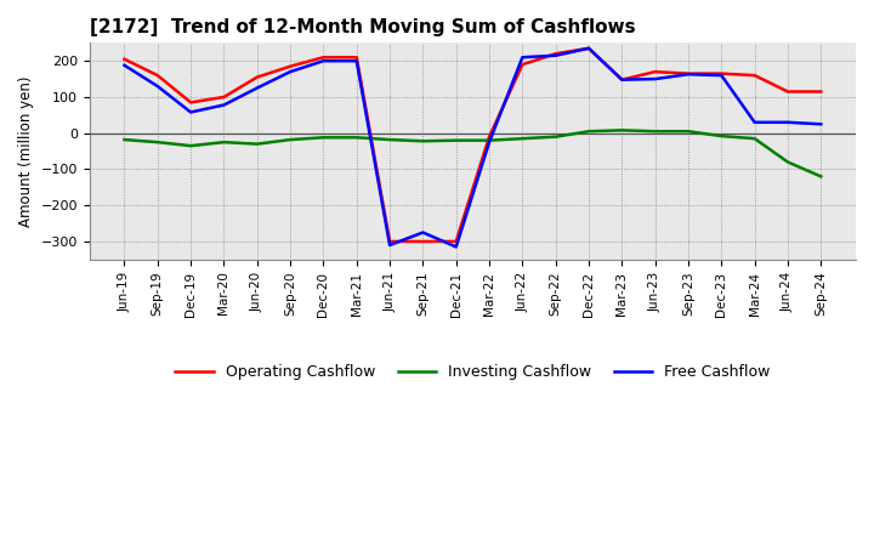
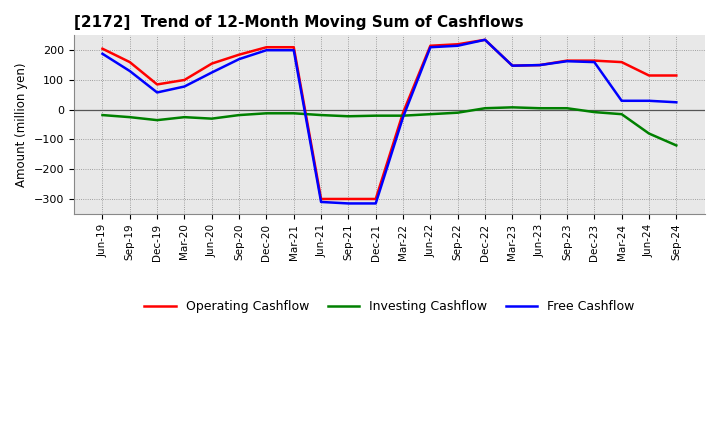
Free Cashflow/Sep-21: -275 -> -315
Operating Cashflow/Jun-22: 190 -> 215
Operating Cashflow/Jun-23: 170 -> 150
